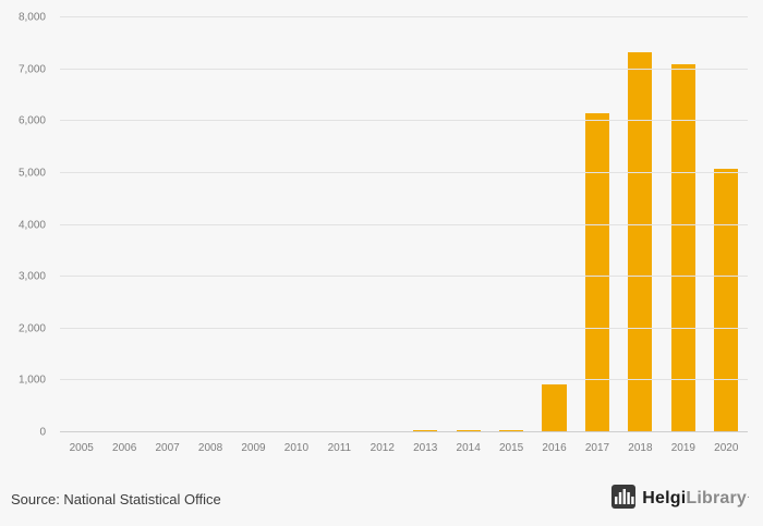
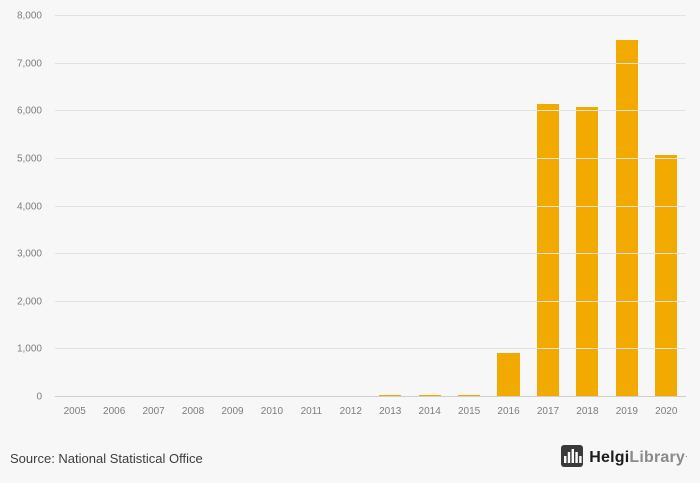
2018: 7300 -> 6100
2019: 7100 -> 7500
